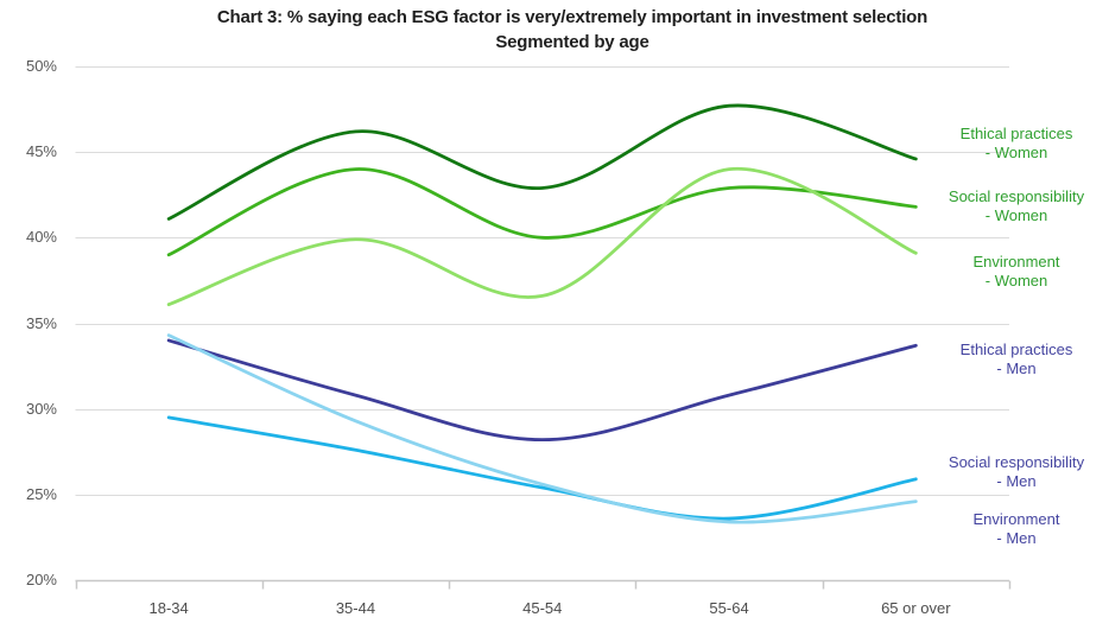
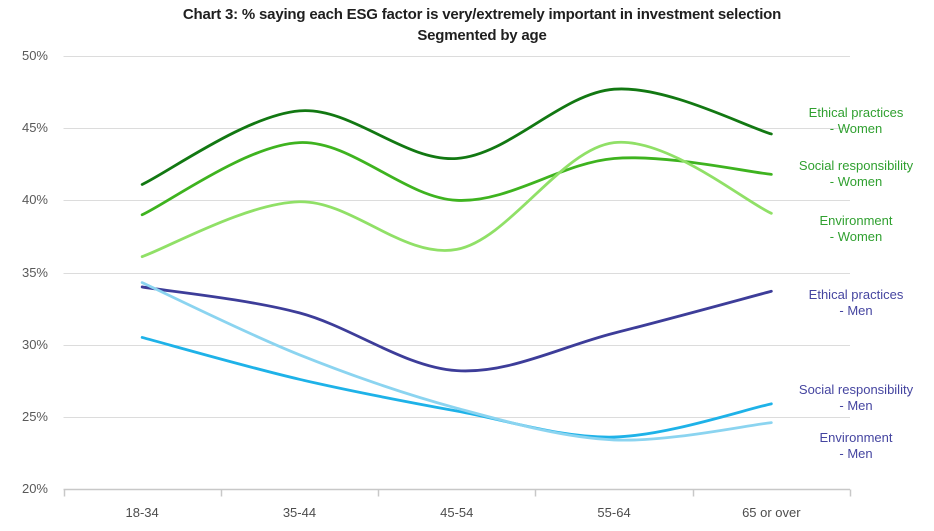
Social responsibility - Men/18-34: 29.5% -> 30.5%
Ethical practices - Men/35-44: 30.8% -> 32.2%
